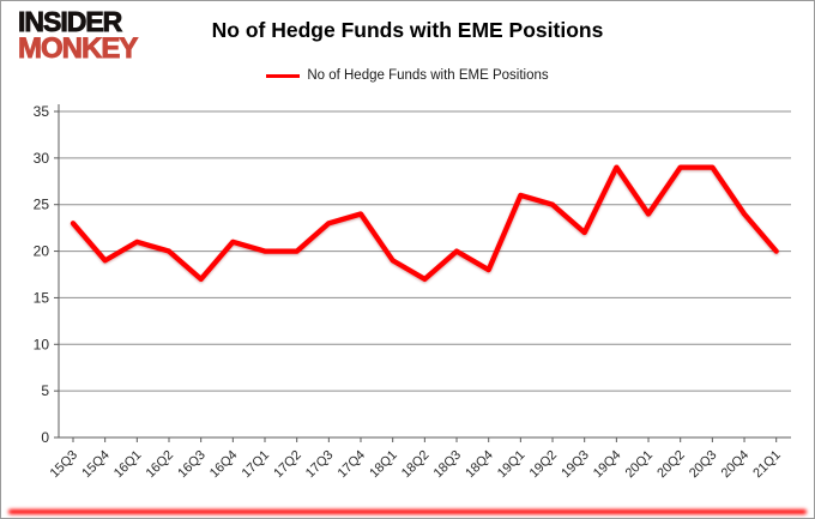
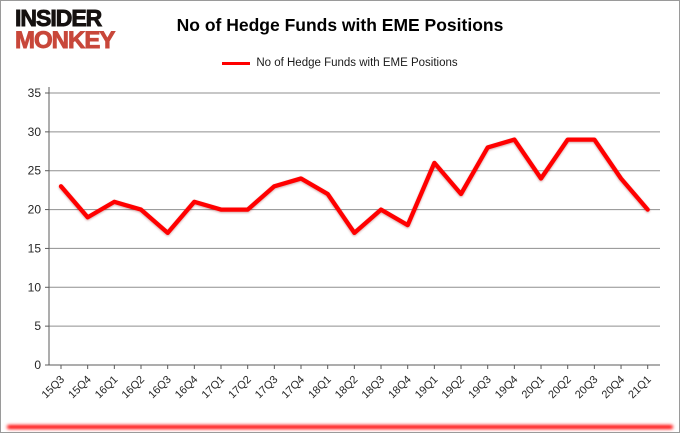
18Q1: 19 -> 22
19Q2: 25 -> 22
19Q3: 22 -> 28
